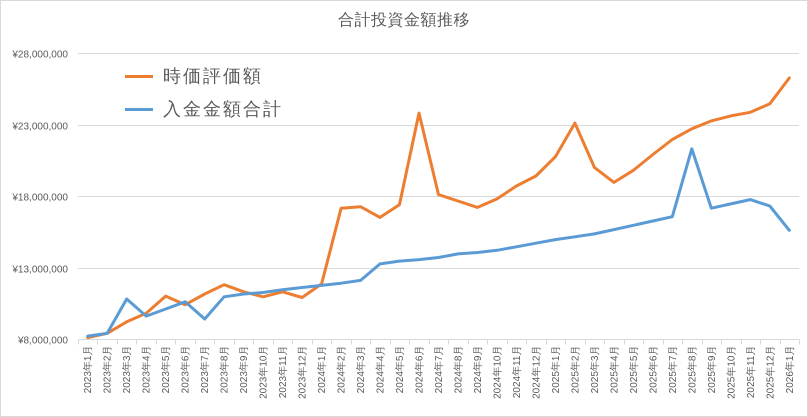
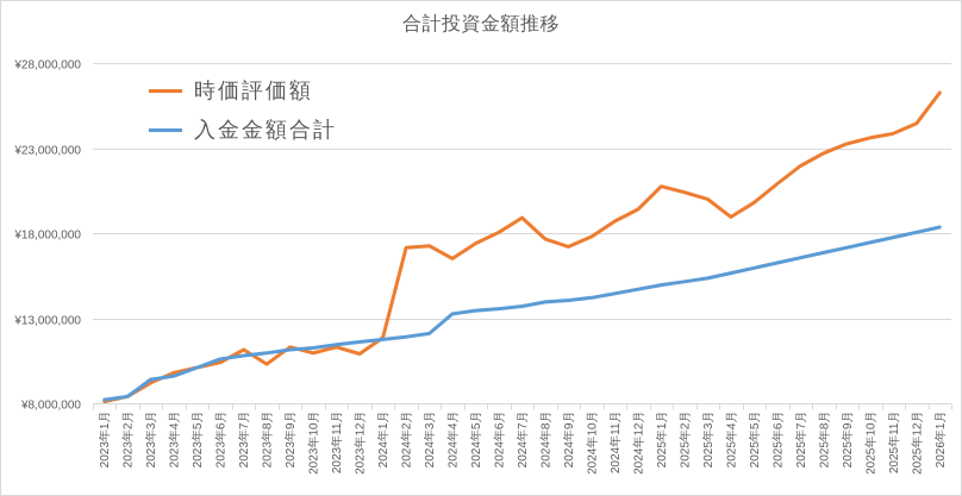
入金金額合計/2023年3月: ¥10800000 -> ¥9400000
時価評価額/2023年5月: ¥11000000 -> ¥10100000
入金金額合計/2023年7月: ¥9400000 -> ¥10800000
時価評価額/2023年8月: ¥11800000 -> ¥10300000
時価評価額/2024年6月: ¥23800000 -> ¥18000000
時価評価額/2024年7月: ¥18100000 -> ¥18900000
時価評価額/2025年2月: ¥23100000 -> ¥20400000
入金金額合計/2025年8月: ¥21300000 -> ¥16800000
入金金額合計/2025年12月: ¥17300000 -> ¥18000000
入金金額合計/2026年1月: ¥15600000 -> ¥18400000
